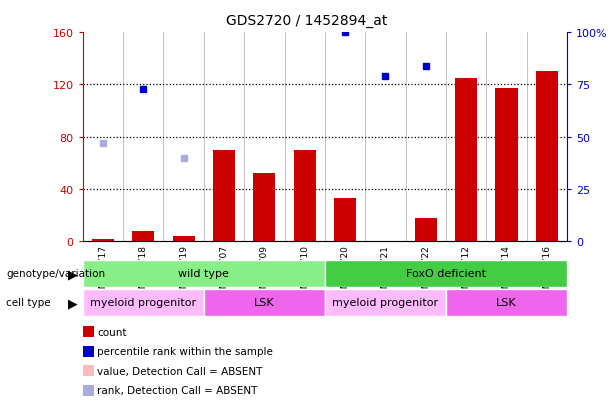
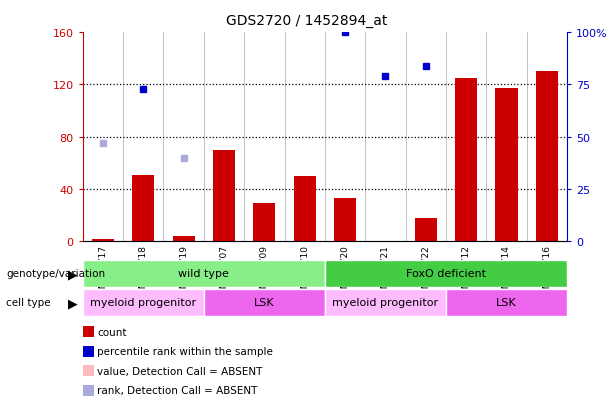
GSM153718: 8 -> 51
GSM153709: 52 -> 29
GSM153710: 70 -> 50
